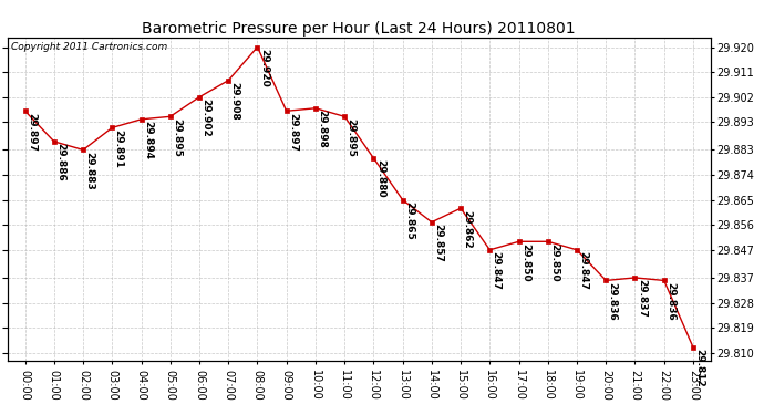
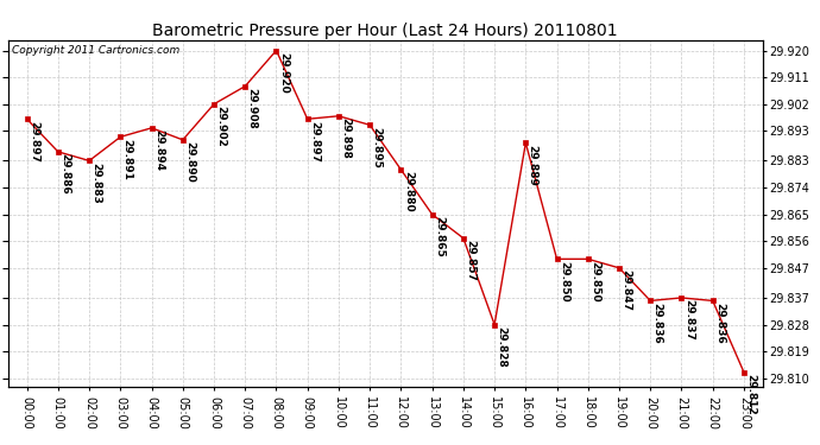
05:00: 29.895 -> 29.890
15:00: 29.862 -> 29.828
16:00: 29.847 -> 29.889
